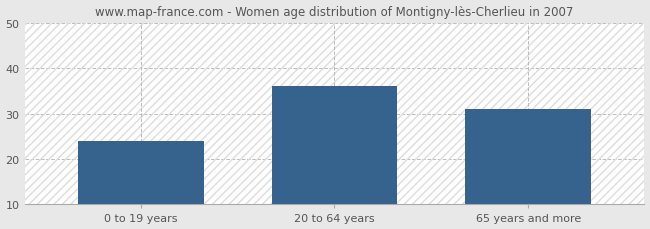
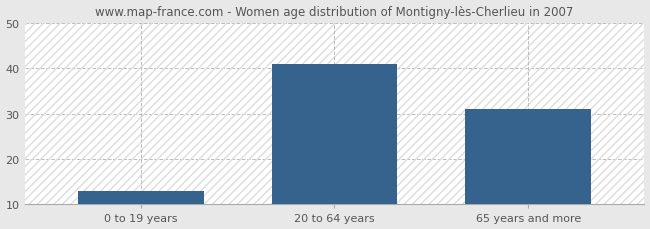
0 to 19 years: 24 -> 13
20 to 64 years: 36 -> 41
